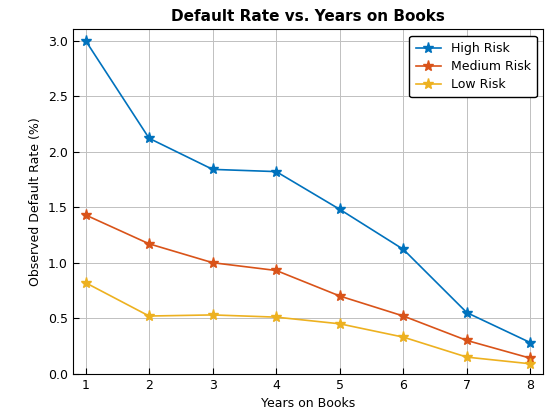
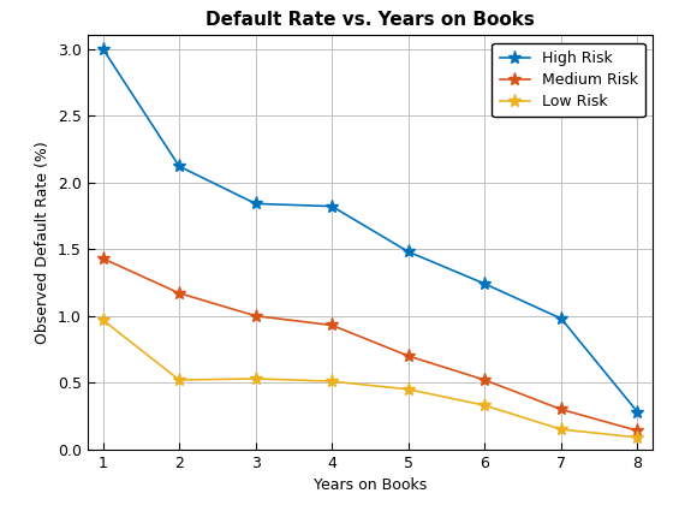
Low Risk/1: 0.82 -> 0.97
High Risk/6: 1.12 -> 1.24
High Risk/7: 0.55 -> 0.98
